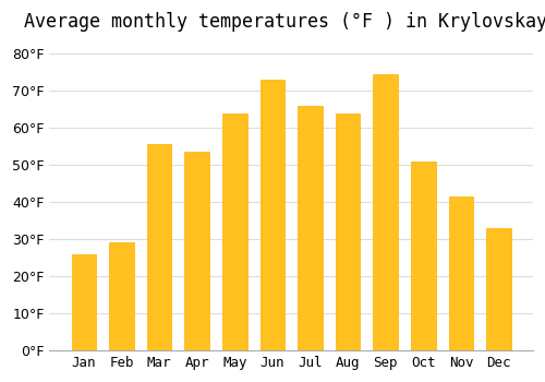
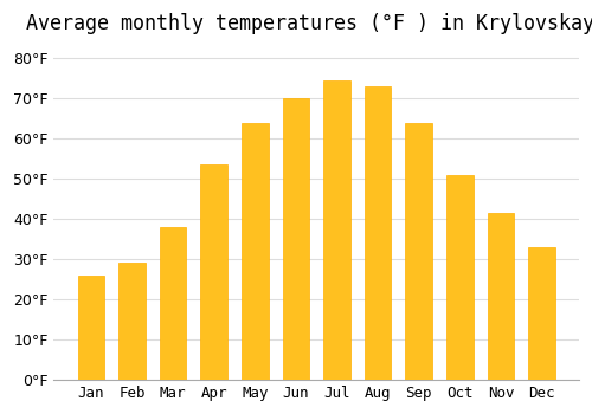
Mar: 55.5°F -> 38.0°F
Jun: 73.0°F -> 70.0°F
Jul: 66.0°F -> 74.5°F
Aug: 64.0°F -> 73.0°F
Sep: 74.5°F -> 64.0°F
